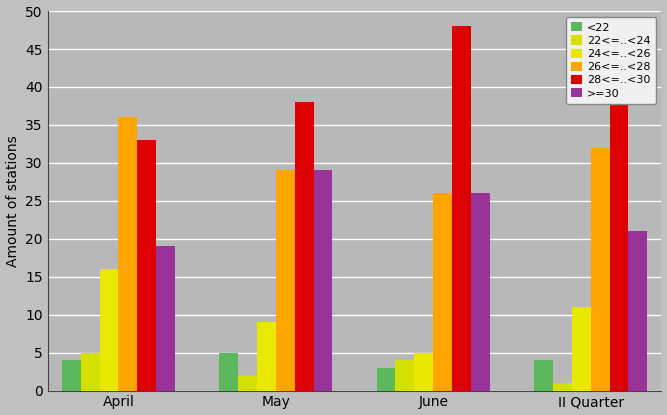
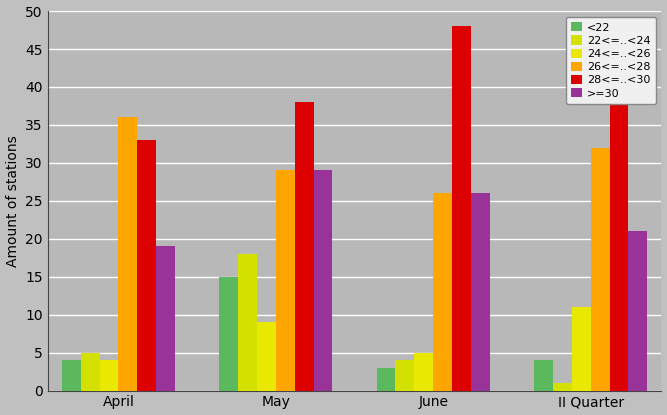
24<=..<26/April: 16 -> 4
<22/May: 5 -> 15
22<=..<24/May: 2 -> 18
